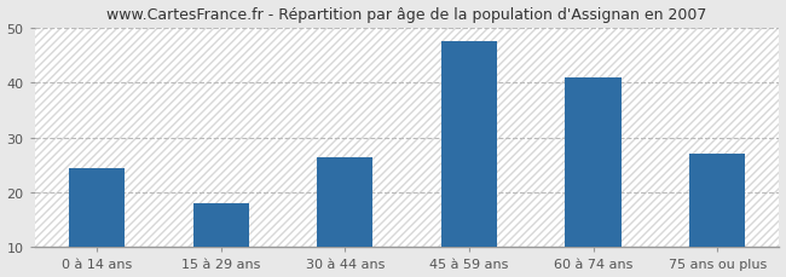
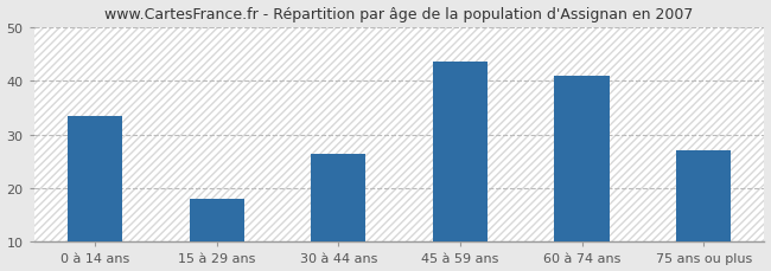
0 à 14 ans: 24.5 -> 33.5
45 à 59 ans: 47.5 -> 43.5
